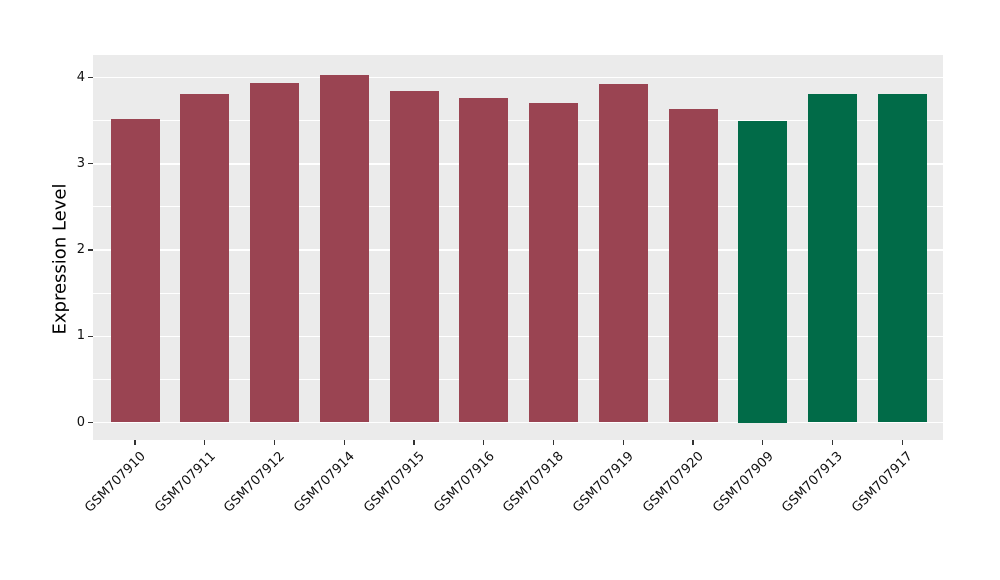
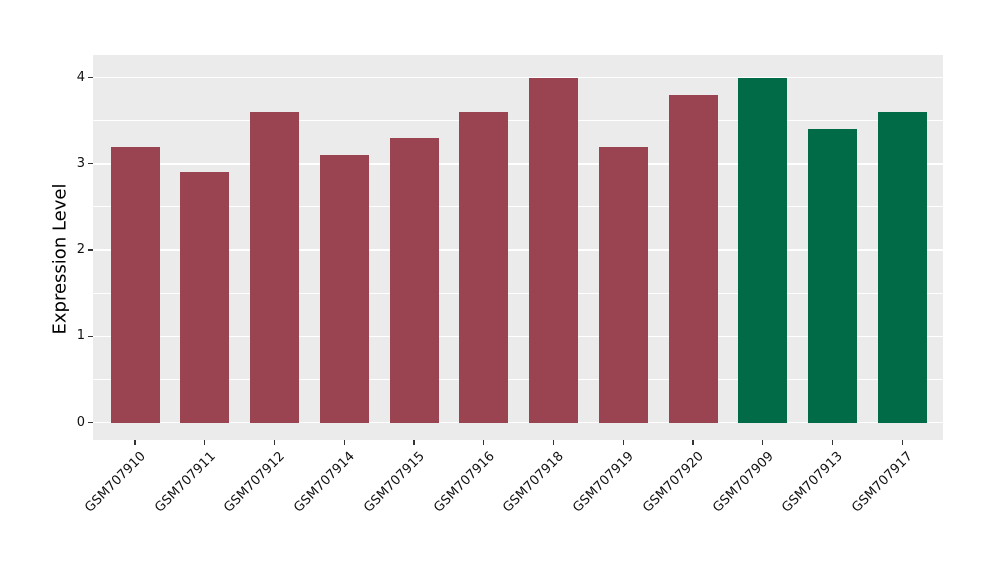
GSM707910: 3.5 -> 3.2
GSM707911: 3.8 -> 2.9
GSM707912: 3.9 -> 3.6
GSM707914: 4.0 -> 3.1
GSM707915: 3.8 -> 3.3
GSM707916: 3.8 -> 3.6
GSM707918: 3.7 -> 4.0
GSM707919: 3.9 -> 3.2
GSM707920: 3.6 -> 3.8
GSM707909: 3.5 -> 4.0
GSM707913: 3.8 -> 3.4
GSM707917: 3.8 -> 3.6
